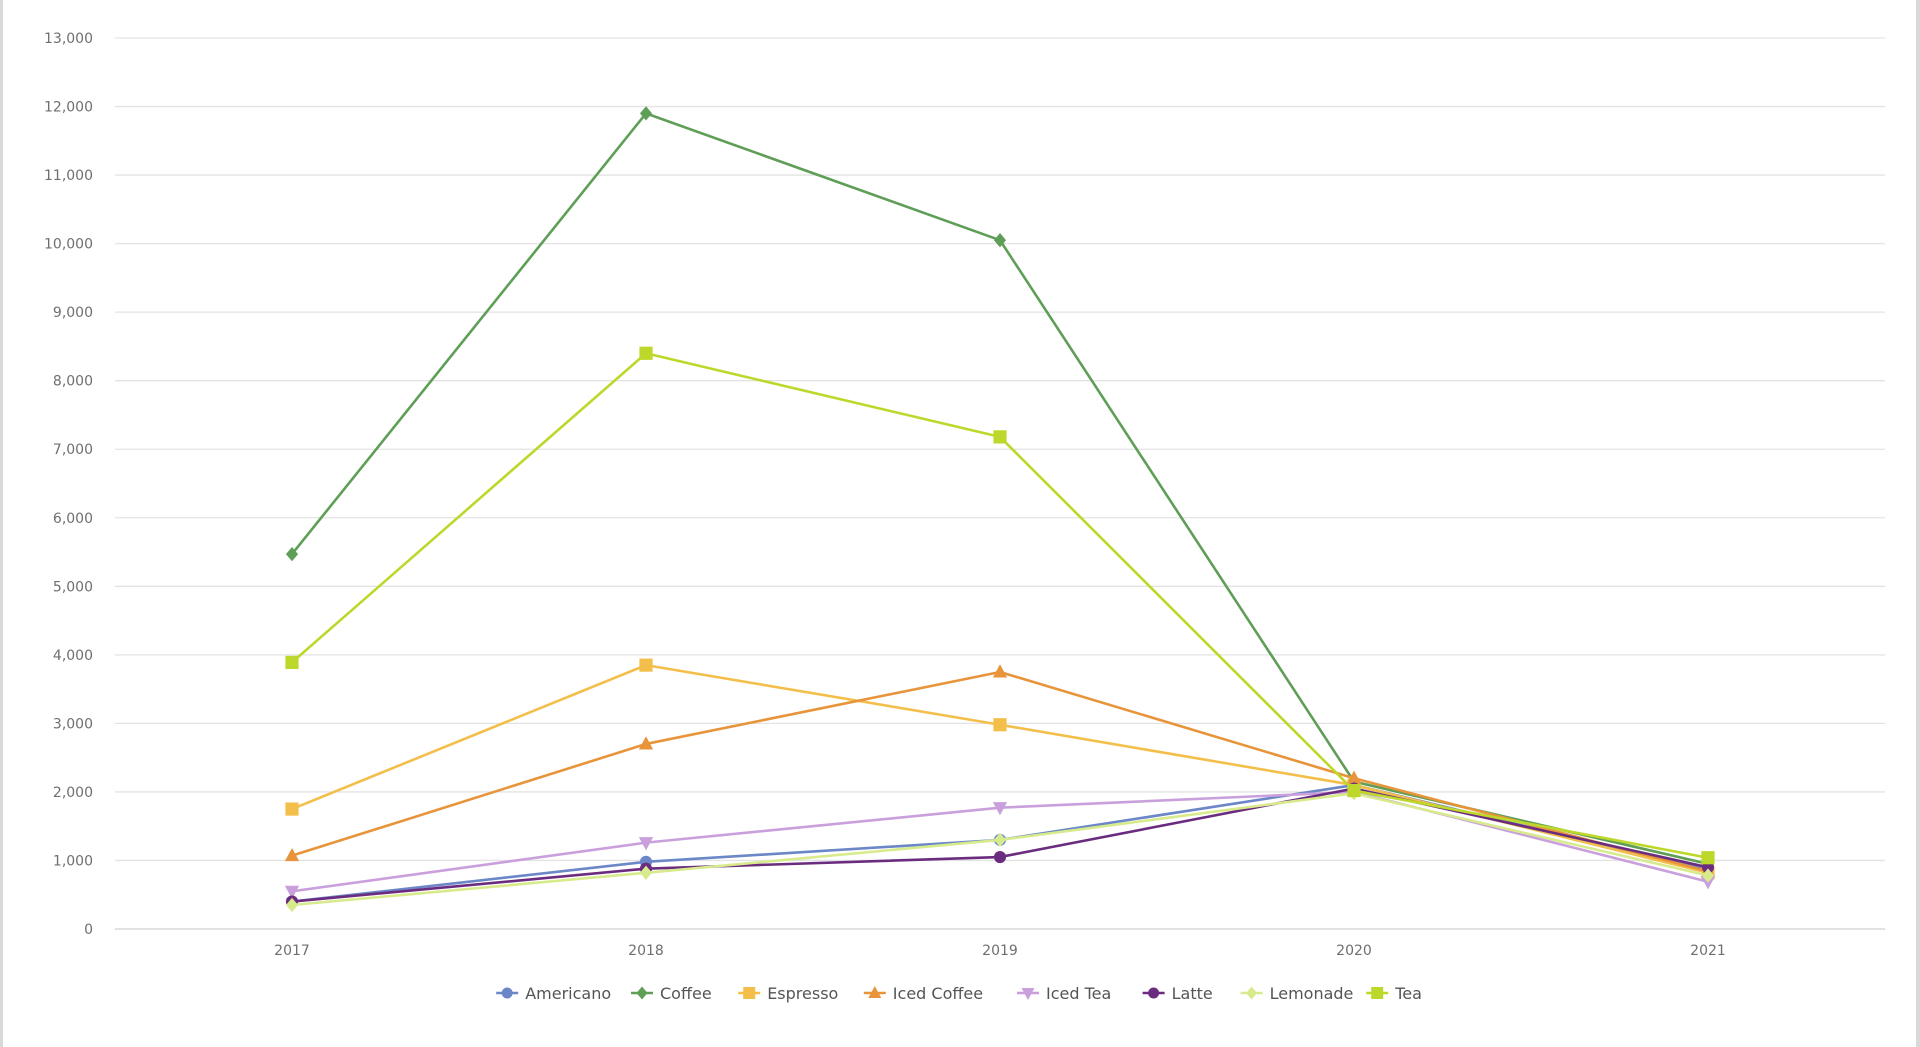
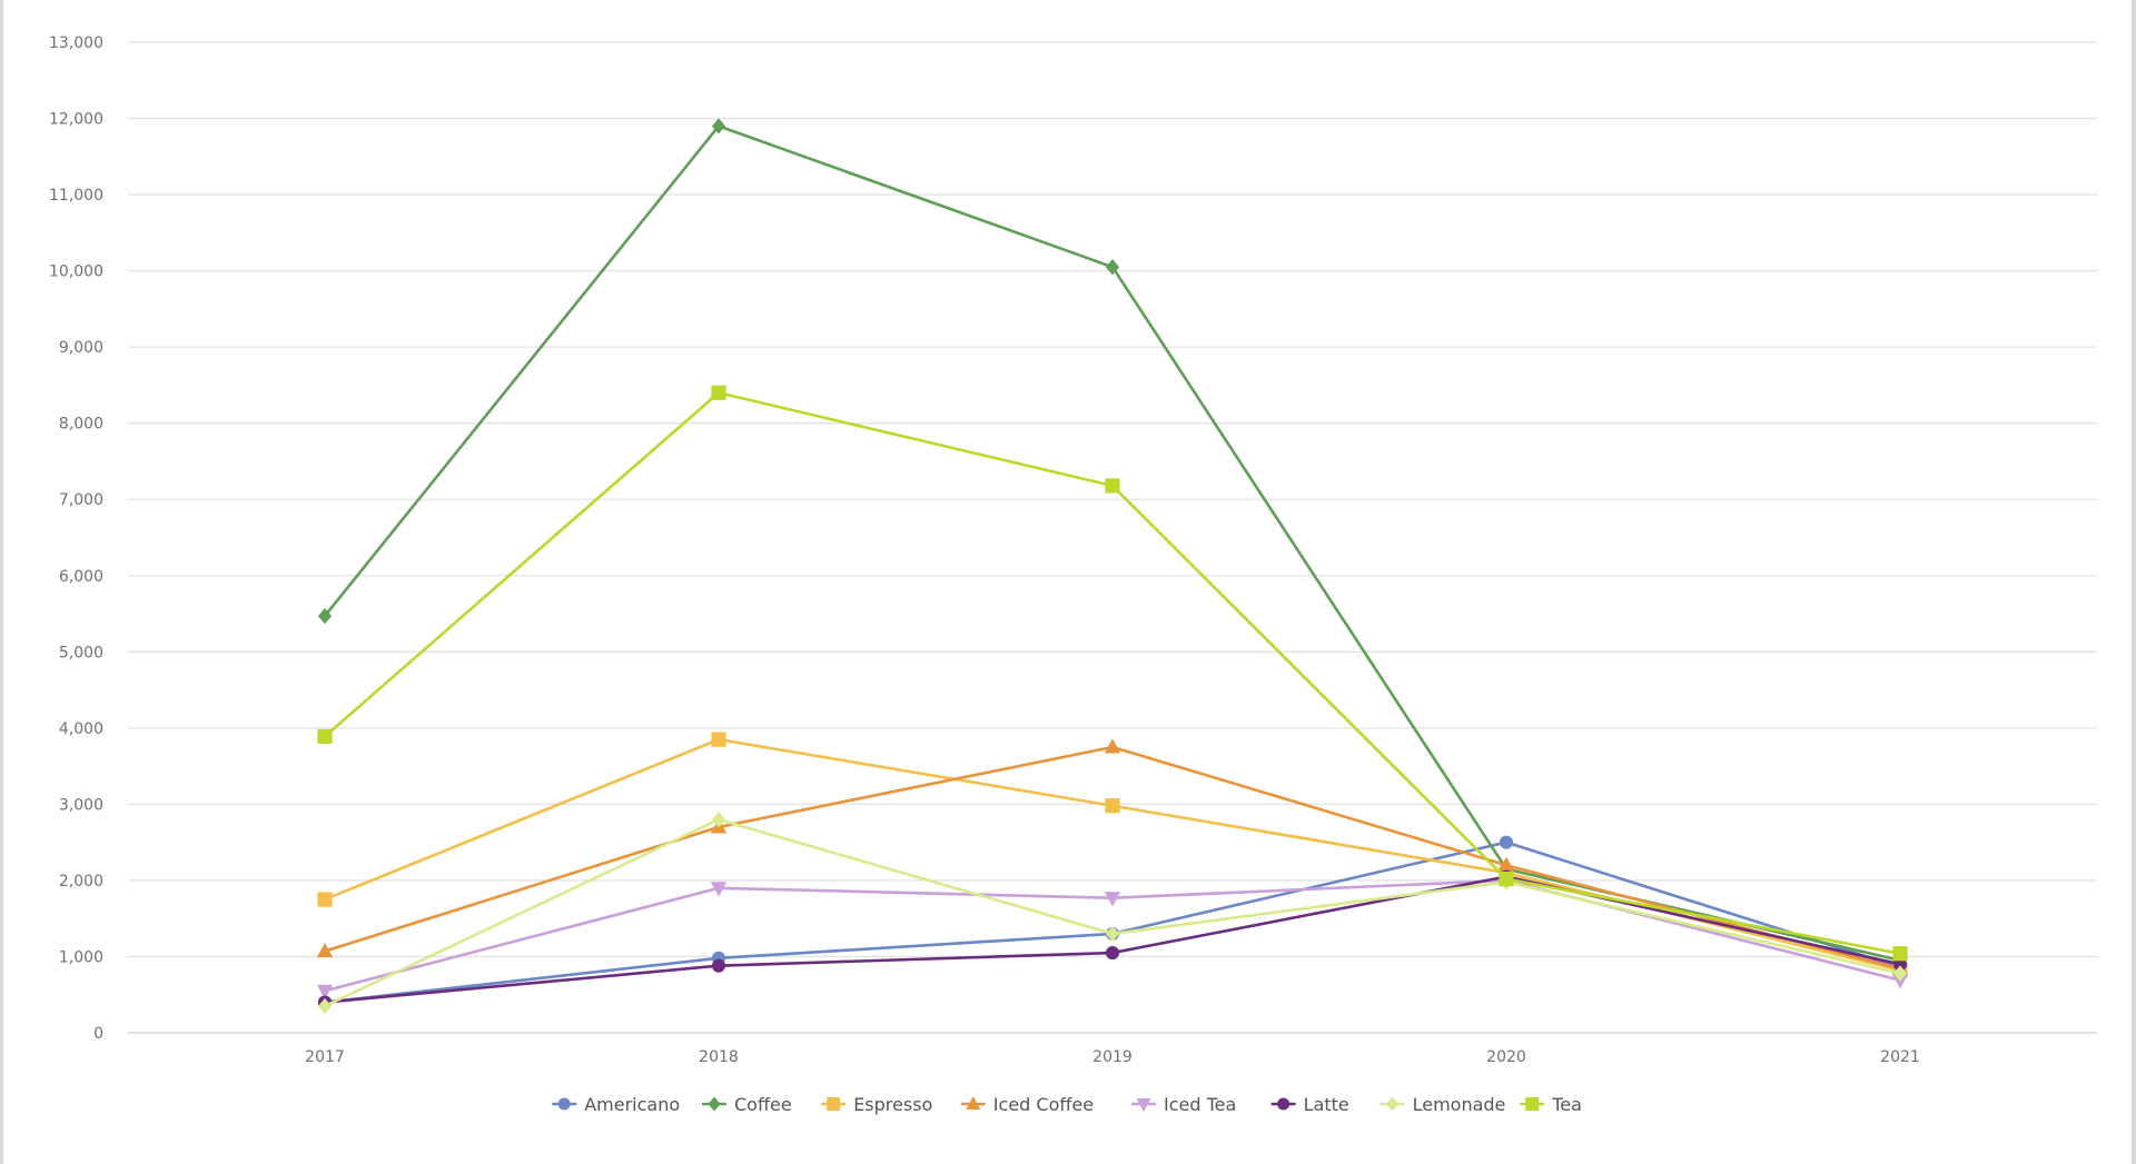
Iced Tea/2018: 1300 -> 1900
Lemonade/2018: 800 -> 2800
Americano/2020: 2100 -> 2500
